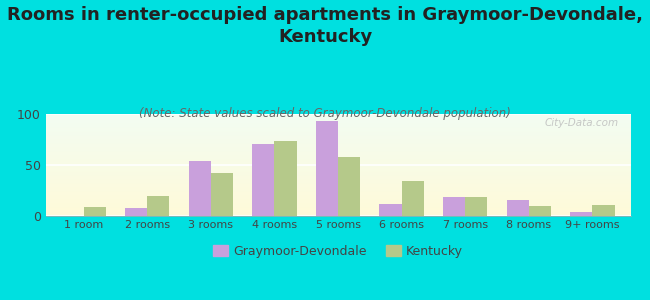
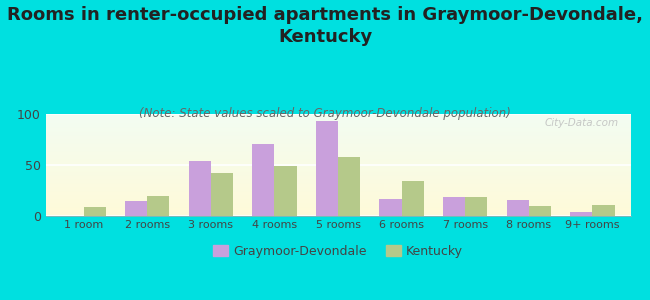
Graymoor-Devondale/2 rooms: 8 -> 15
Kentucky/4 rooms: 74 -> 49
Graymoor-Devondale/6 rooms: 12 -> 17
